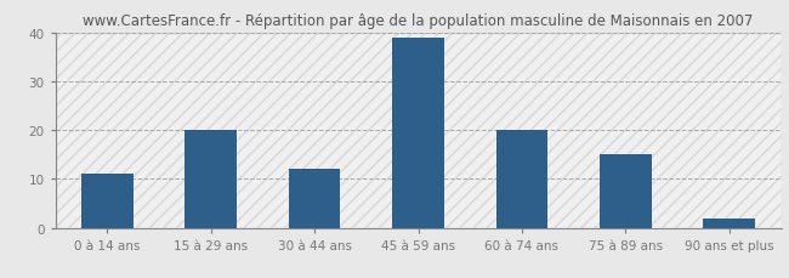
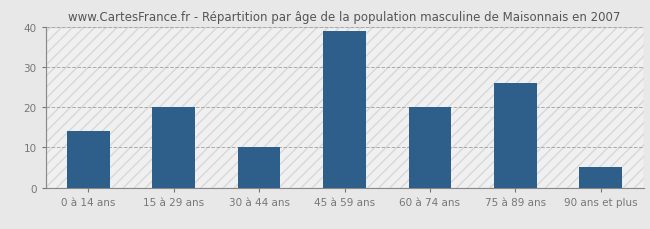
0 à 14 ans: 11 -> 14
30 à 44 ans: 12 -> 10
75 à 89 ans: 15 -> 26
90 ans et plus: 2 -> 5
